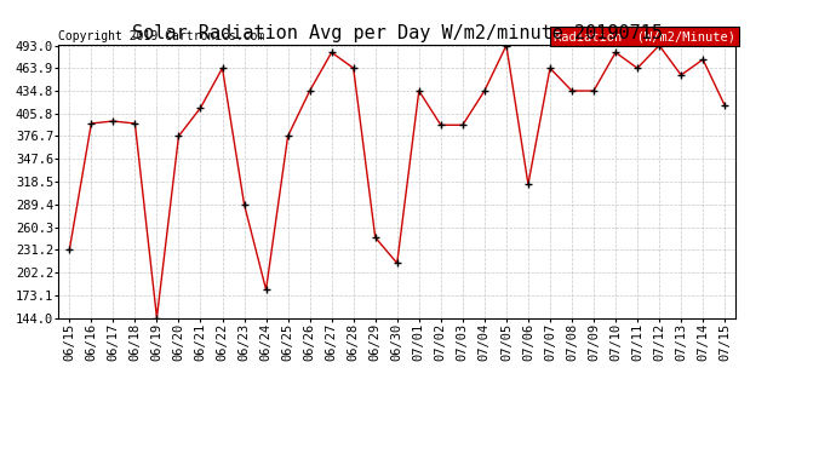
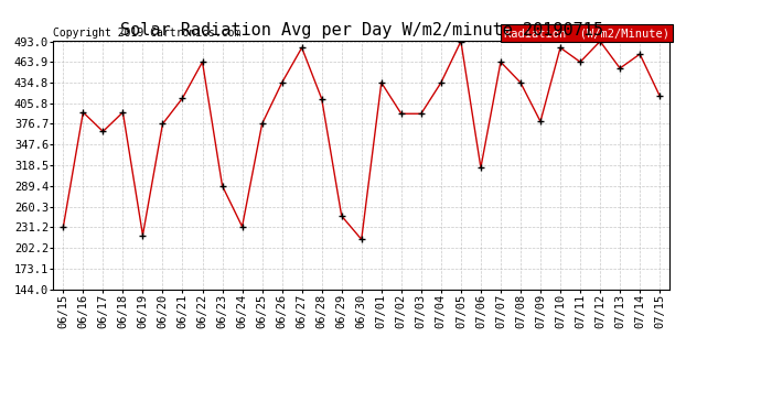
06/17: 396 -> 366
06/19: 144 -> 220
06/24: 180 -> 232
06/28: 464 -> 412
07/09: 435 -> 380
